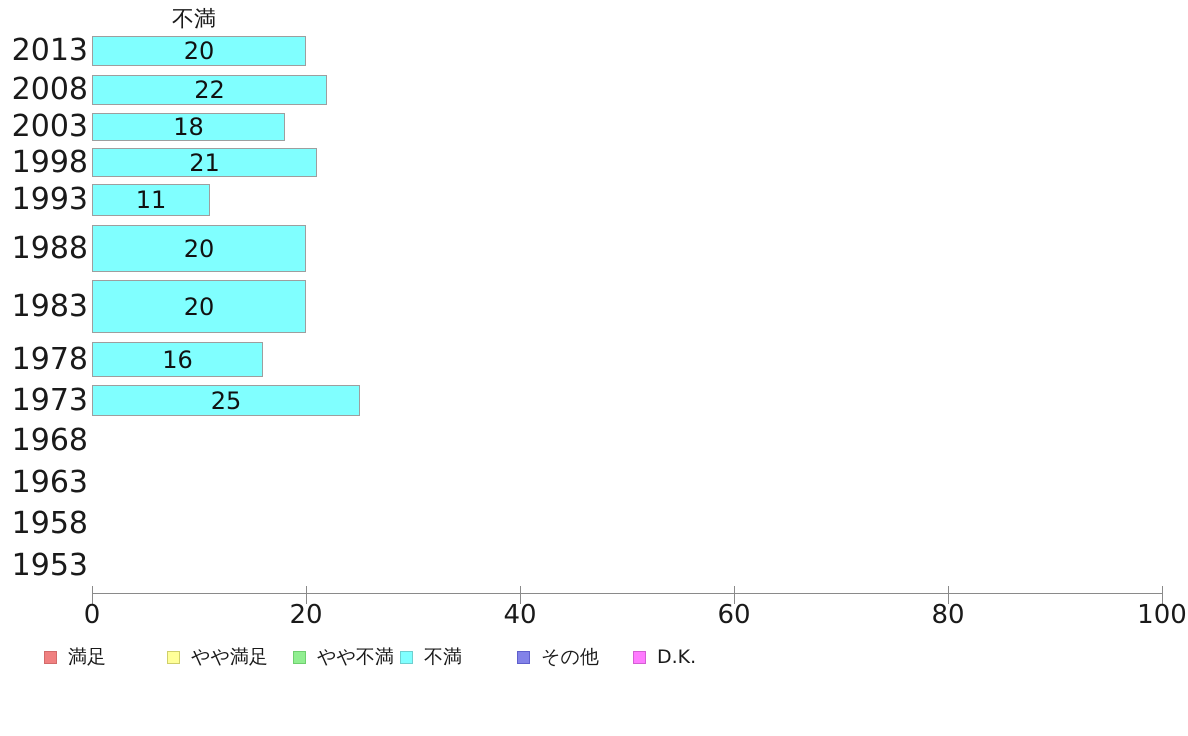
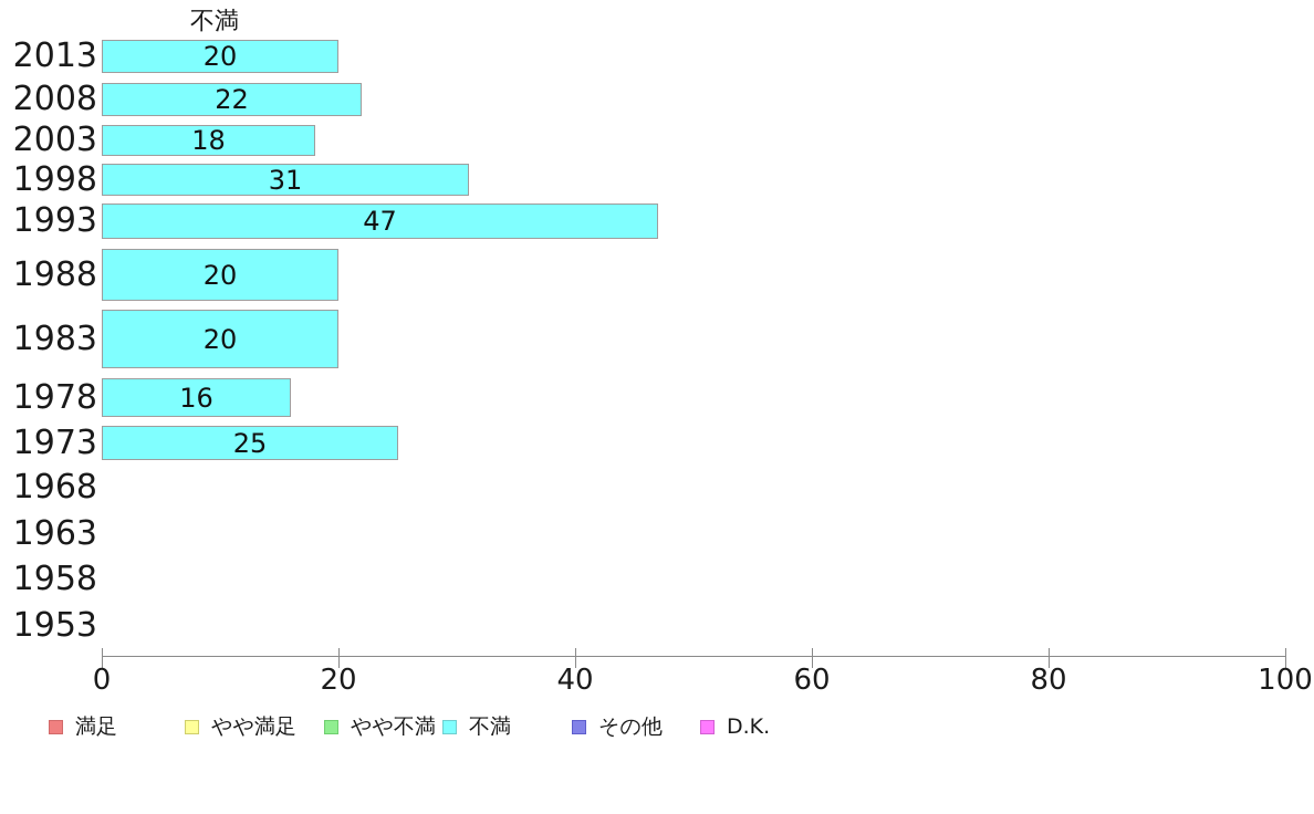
1998: 21 -> 31
1993: 11 -> 47
